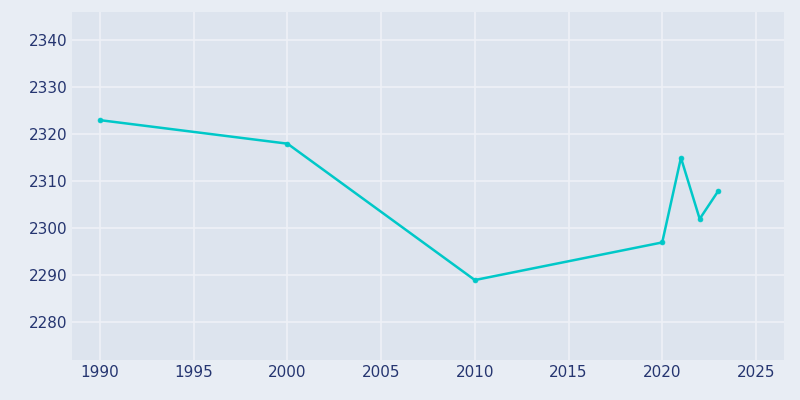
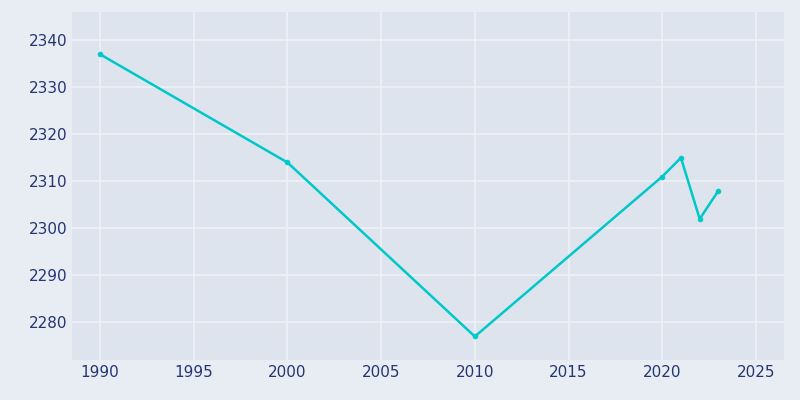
1990: 2323 -> 2337
2000: 2318 -> 2314
2010: 2289 -> 2277
2020: 2297 -> 2311
